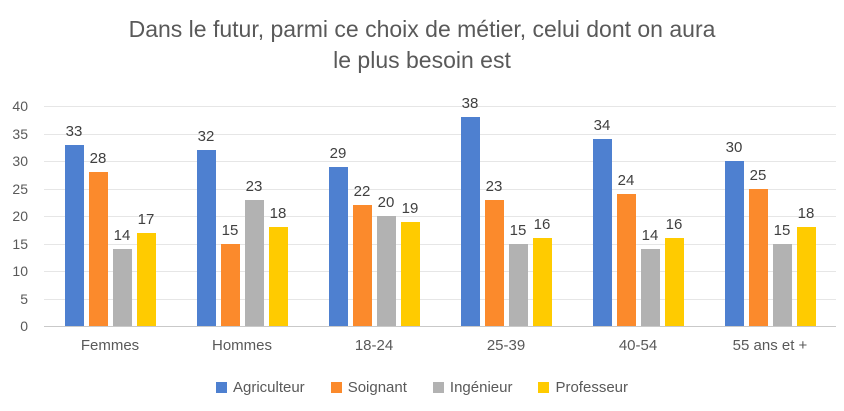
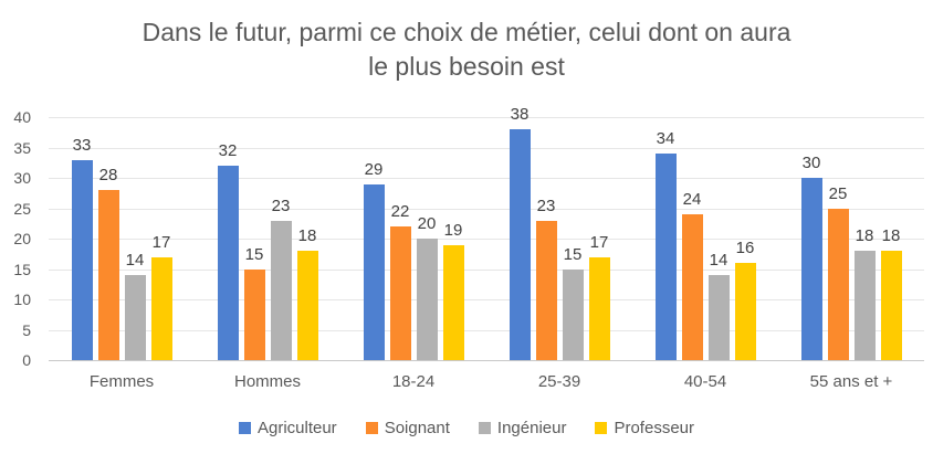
Professeur/25-39: 16 -> 17
Ingénieur/55 ans et +: 15 -> 18
